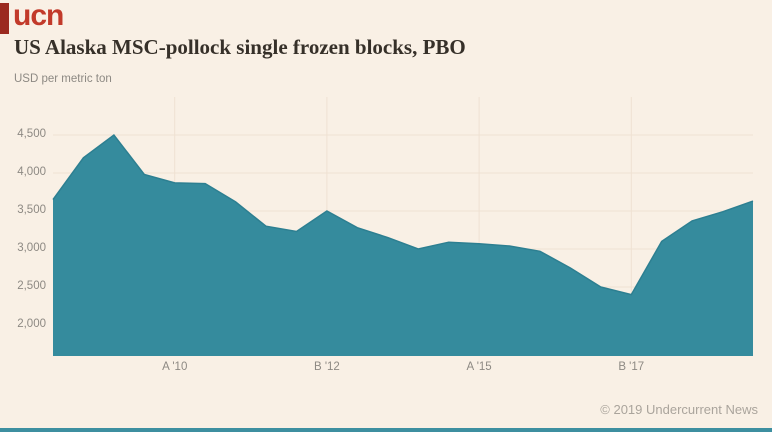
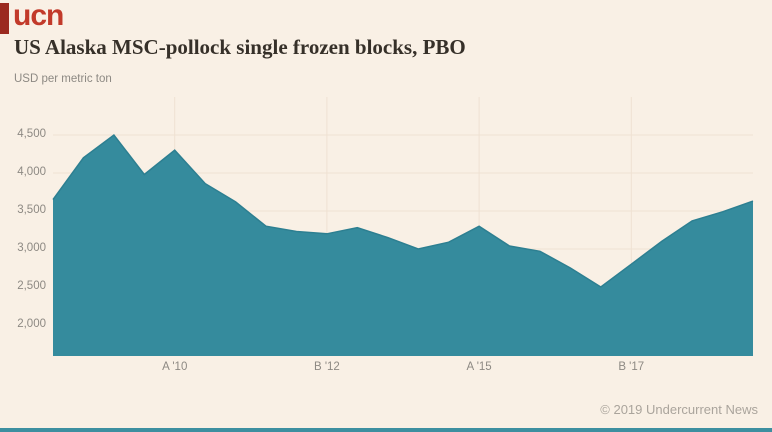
A '10: 3900 -> 4300
B '12: 3500 -> 3200
A '15: 3100 -> 3300
B '17: 2400 -> 2800
